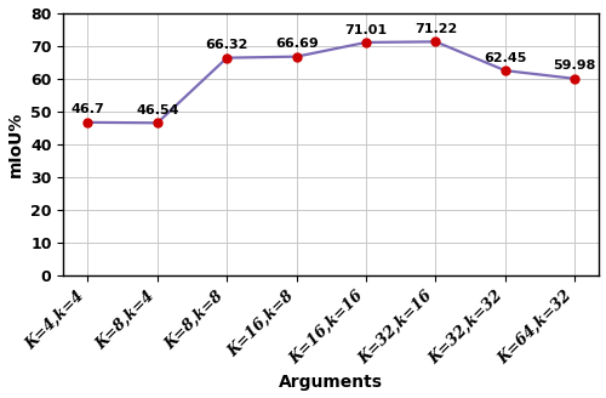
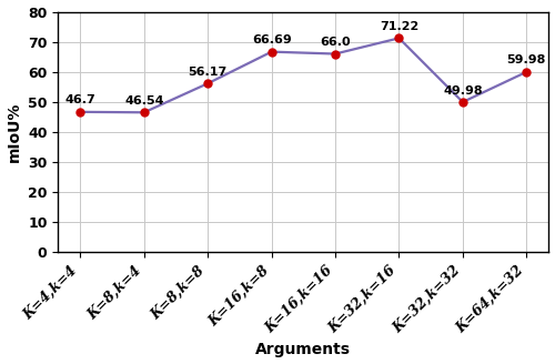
K=8,k=8: 66.32 -> 56.17
K=16,k=16: 71.01 -> 66.0
K=32,k=32: 62.45 -> 49.98
